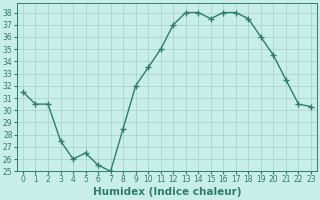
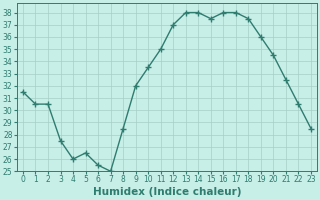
23: 30.3 -> 28.5
